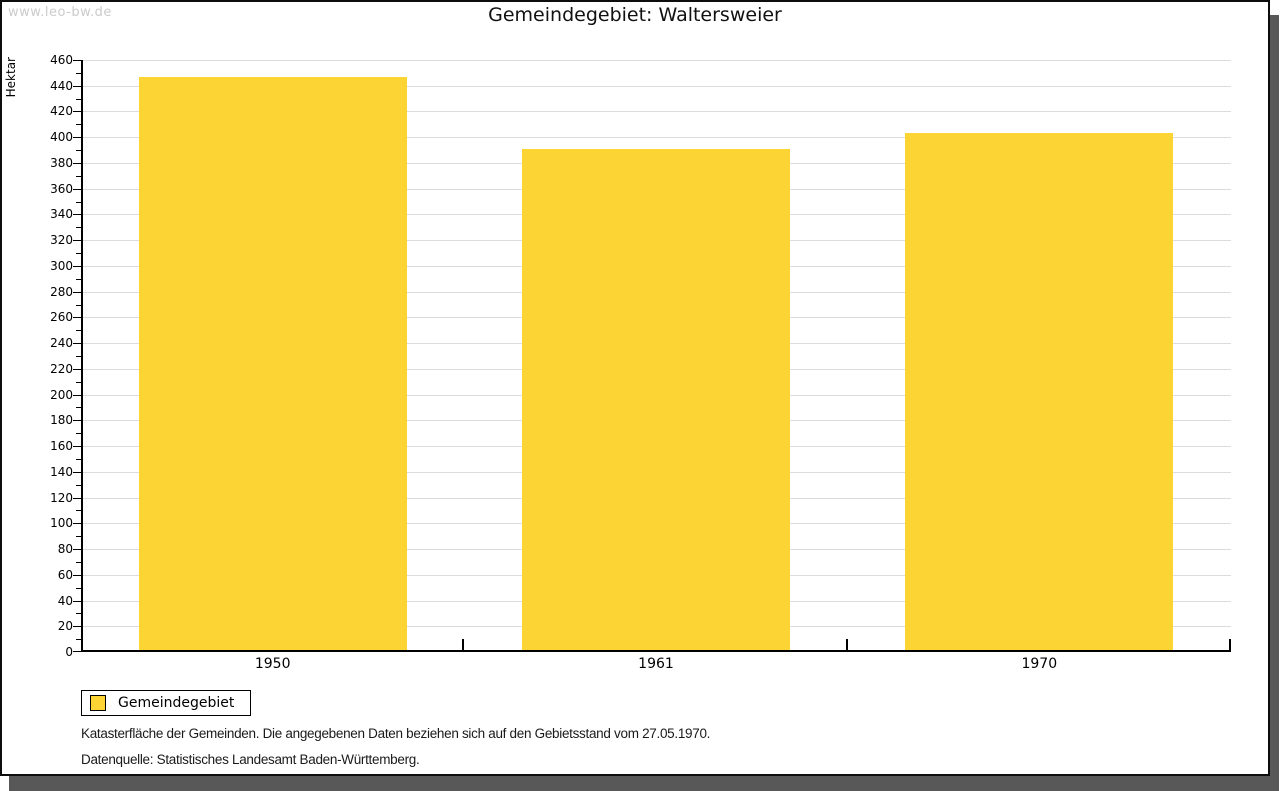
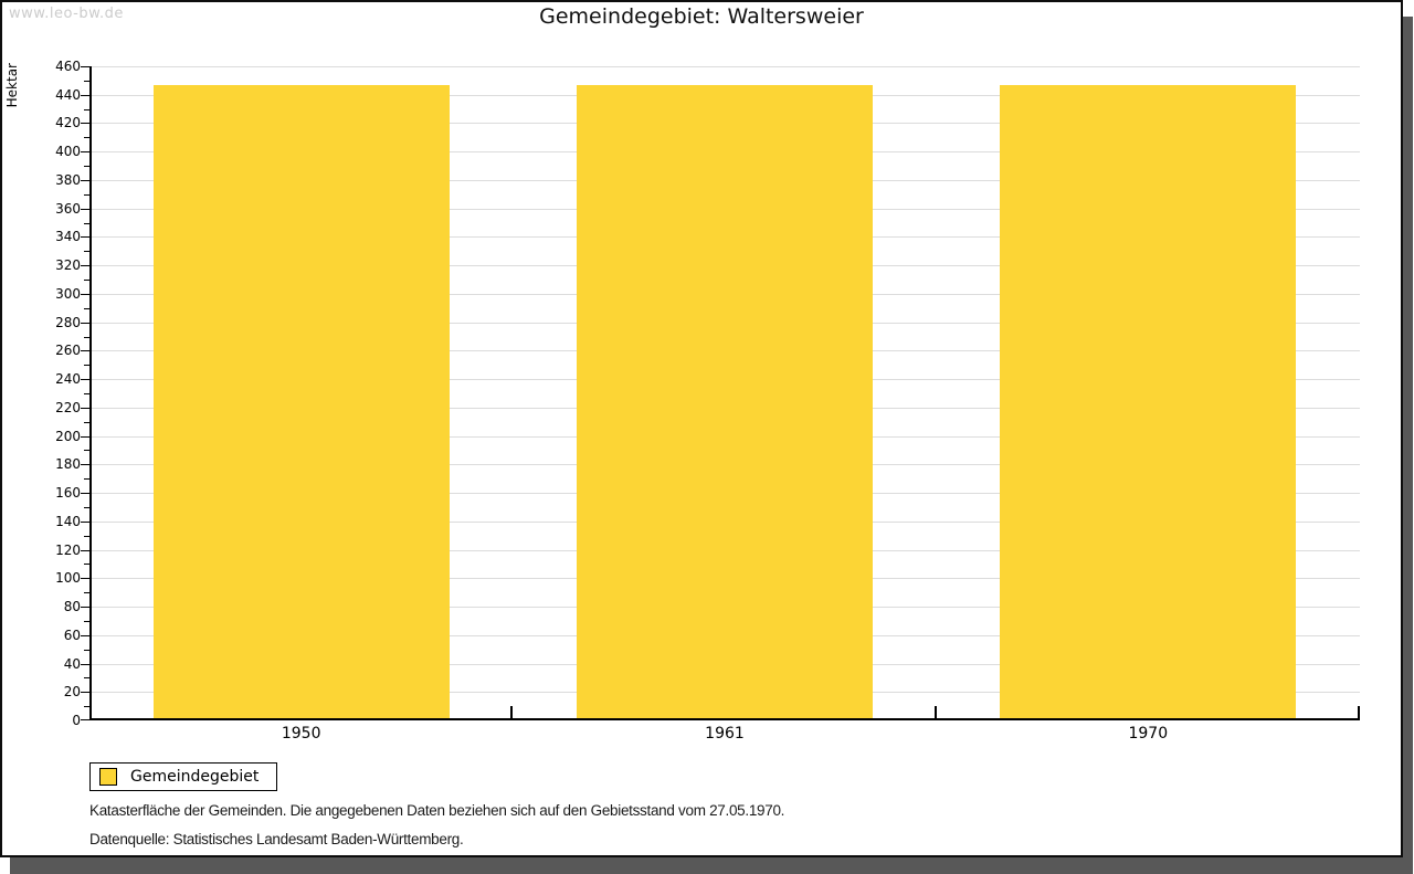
1961: 391 -> 447
1970: 403 -> 447
